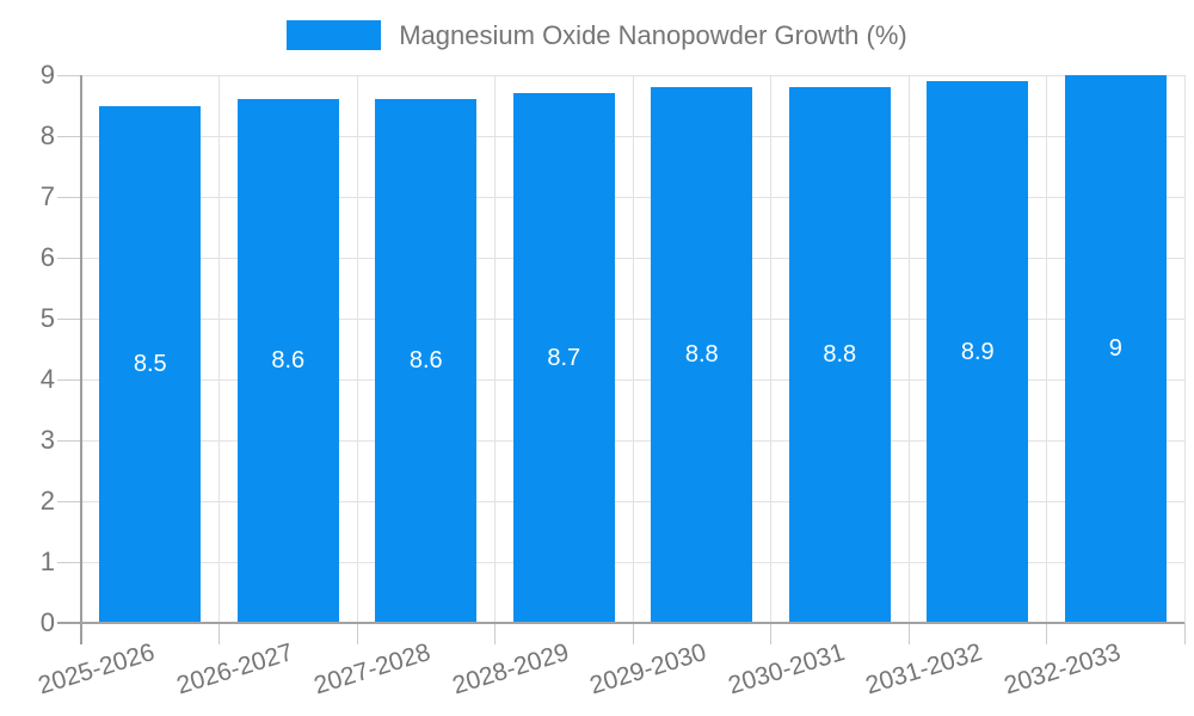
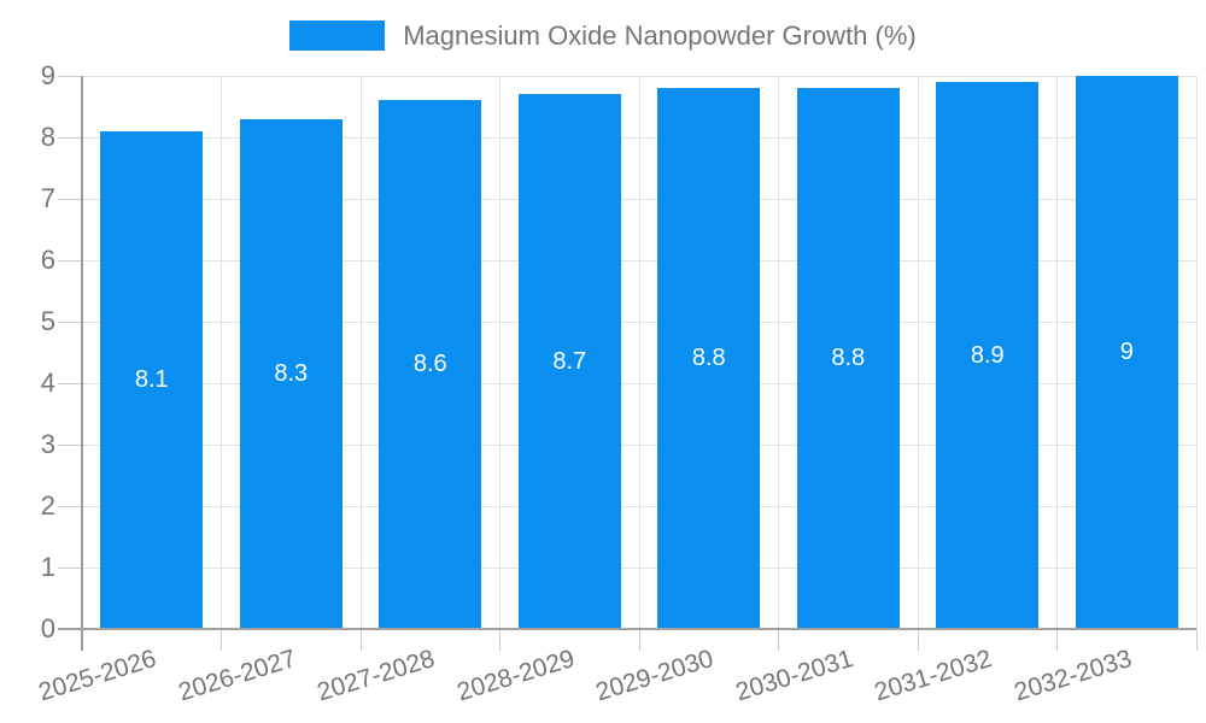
2025-2026: 8.5 -> 8.1
2026-2027: 8.6 -> 8.3
